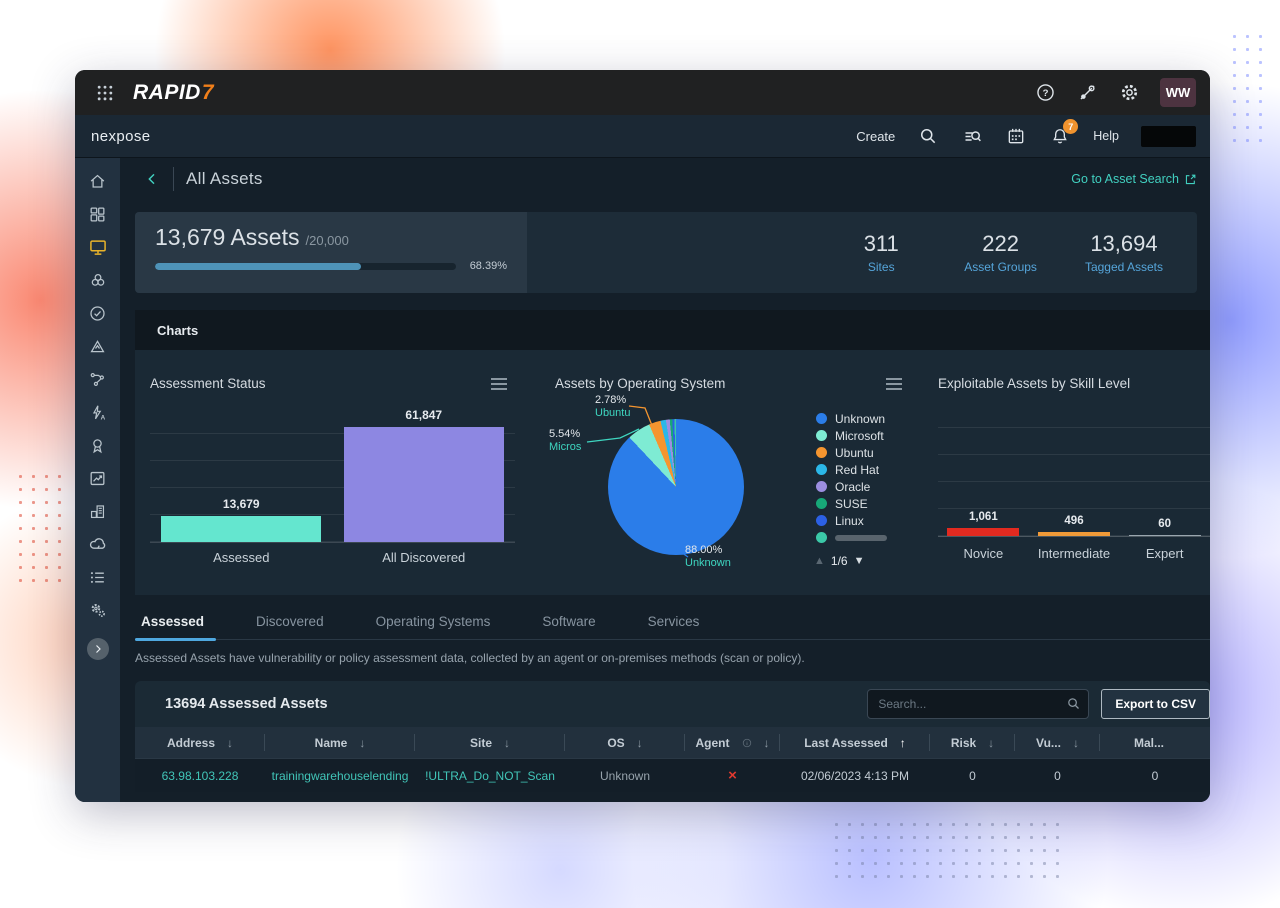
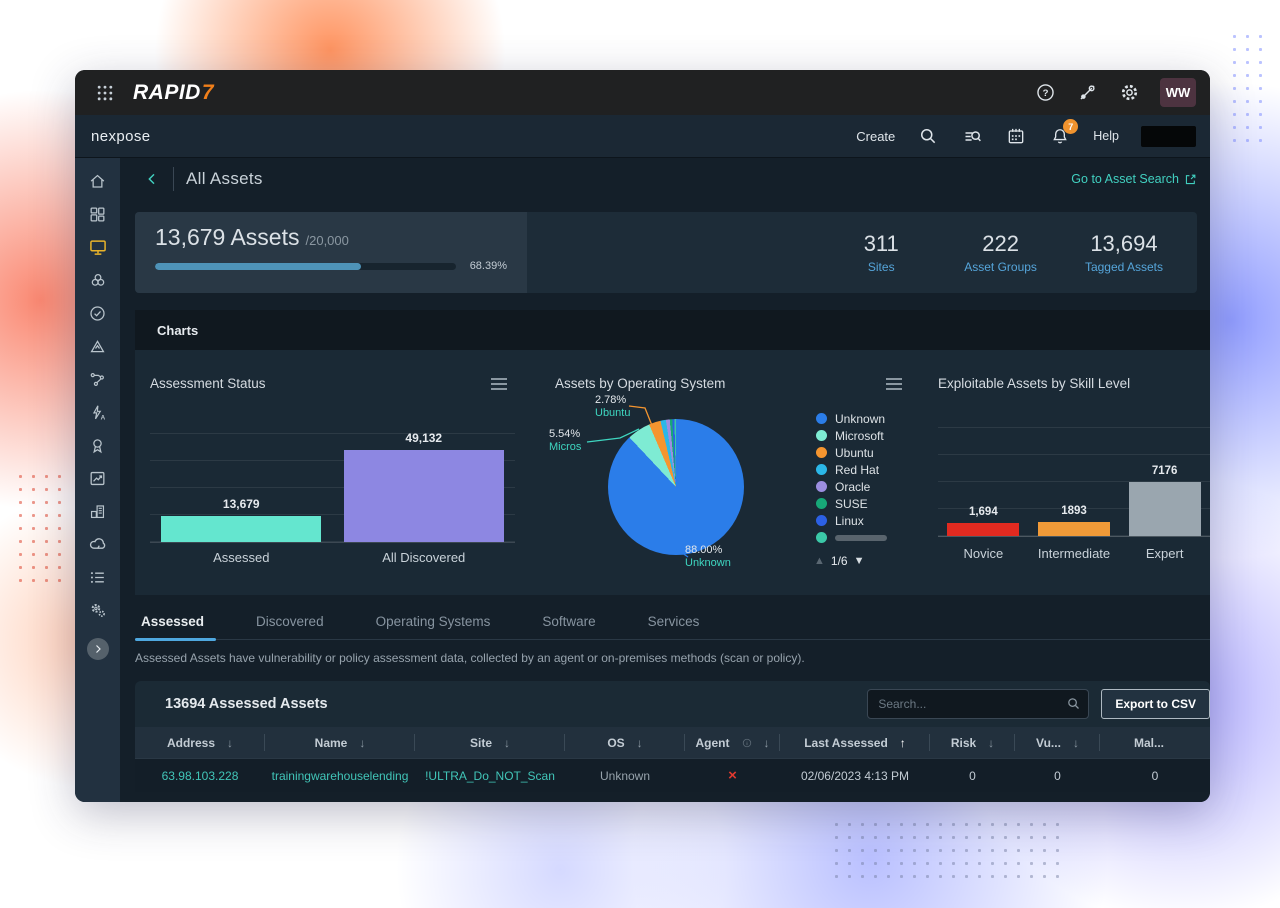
Assessment Status/All Discovered: 61,847 -> 49,132
Exploitable Assets by Skill Level/Novice: 1,061 -> 1,694
Exploitable Assets by Skill Level/Intermediate: 496 -> 1893
Exploitable Assets by Skill Level/Expert: 60 -> 7176
